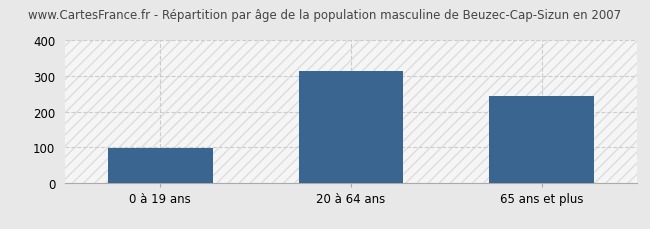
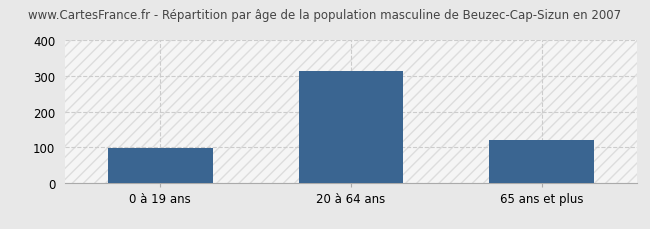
65 ans et plus: 245 -> 122
